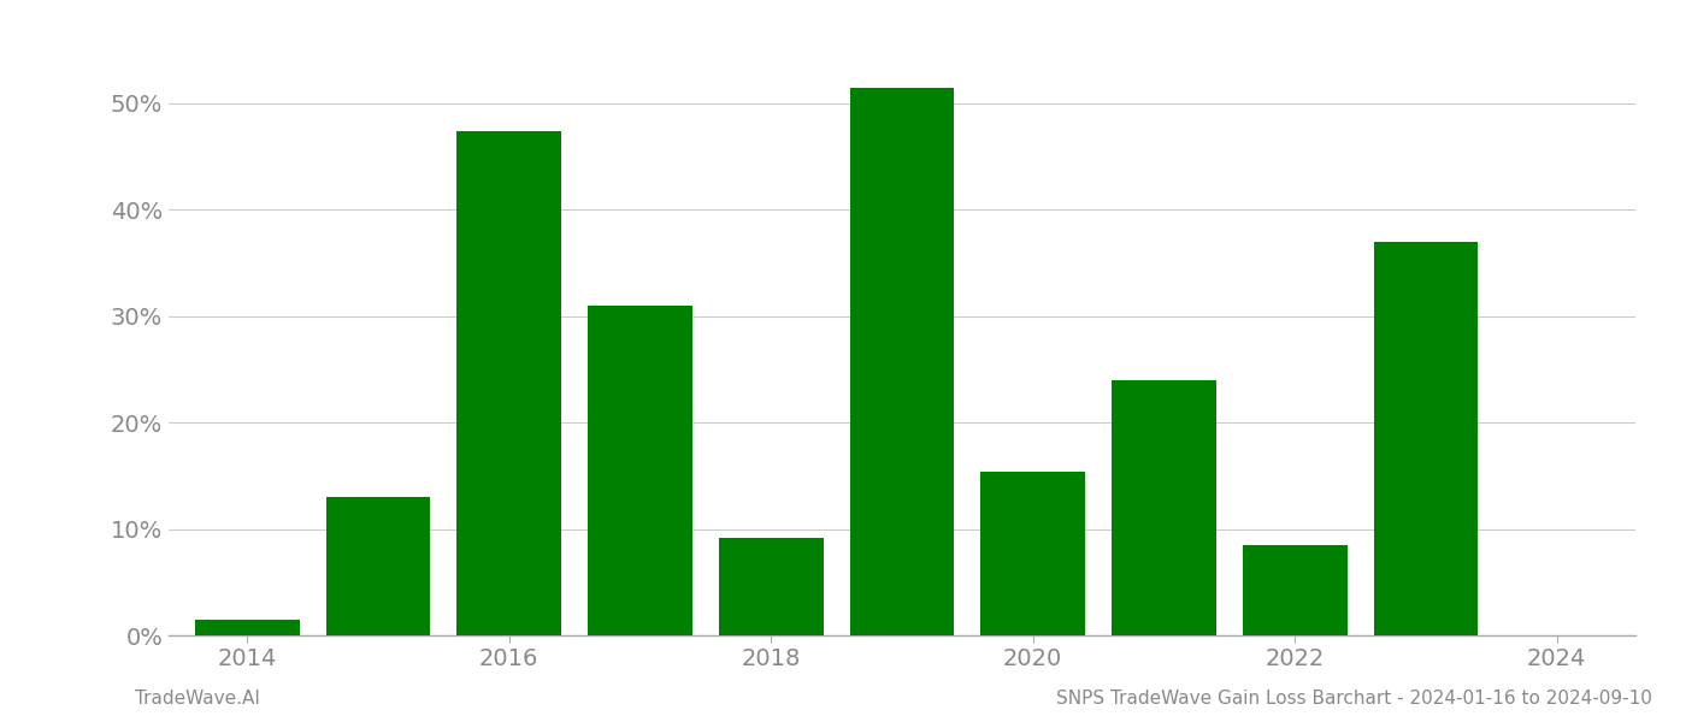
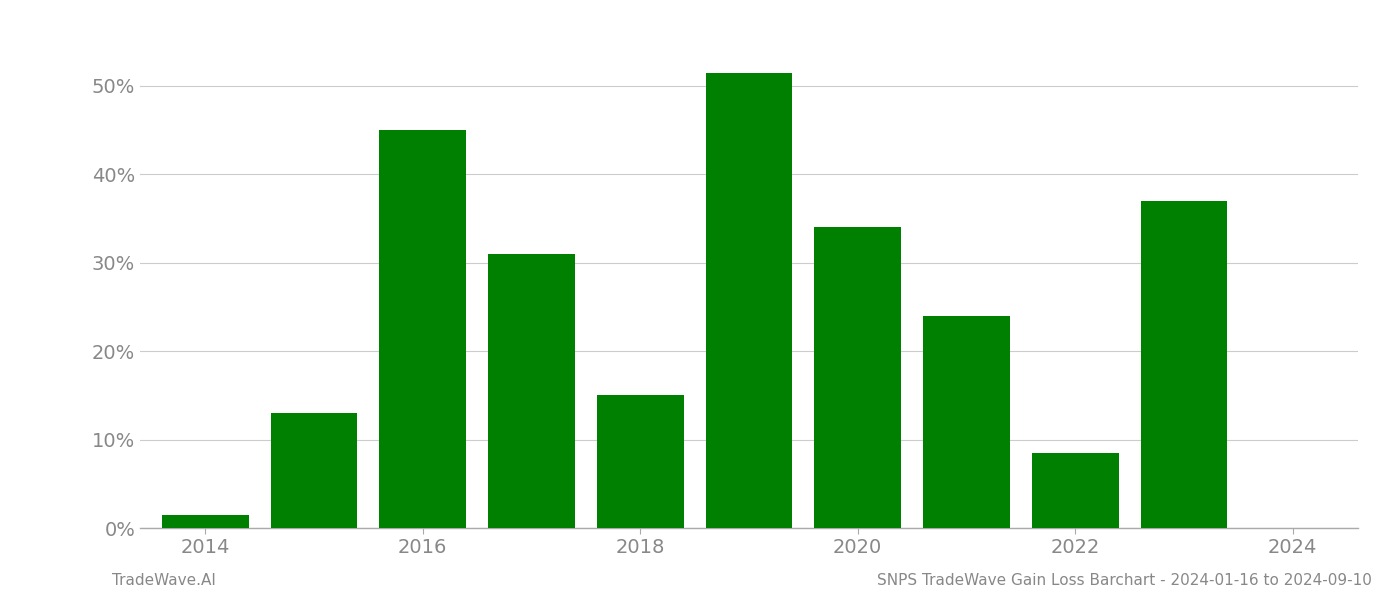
2016: 47.4% -> 45.0%
2018: 9.2% -> 15.0%
2020: 15.4% -> 34.0%
